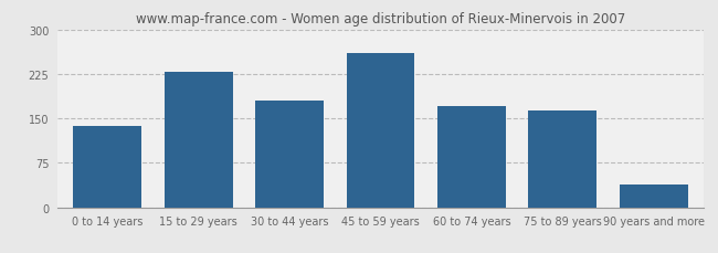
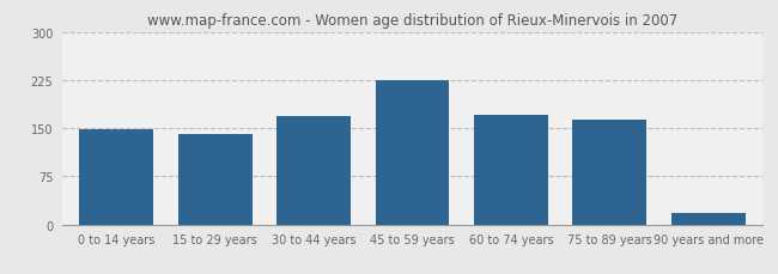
0 to 14 years: 138 -> 148
15 to 29 years: 228 -> 140
30 to 44 years: 180 -> 168
45 to 59 years: 260 -> 225
90 years and more: 38 -> 18
